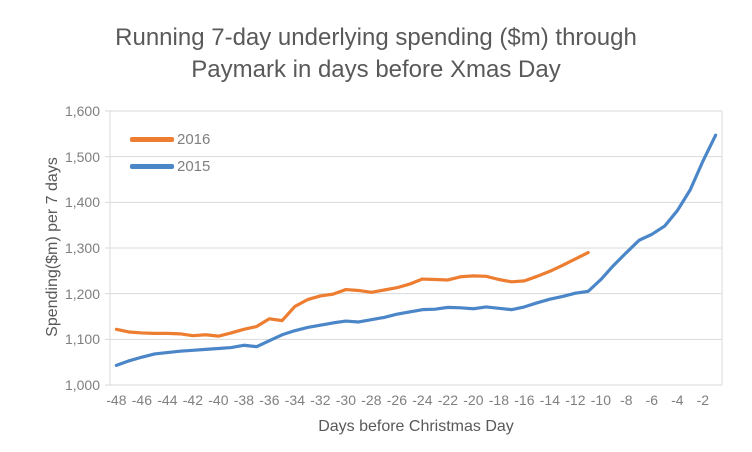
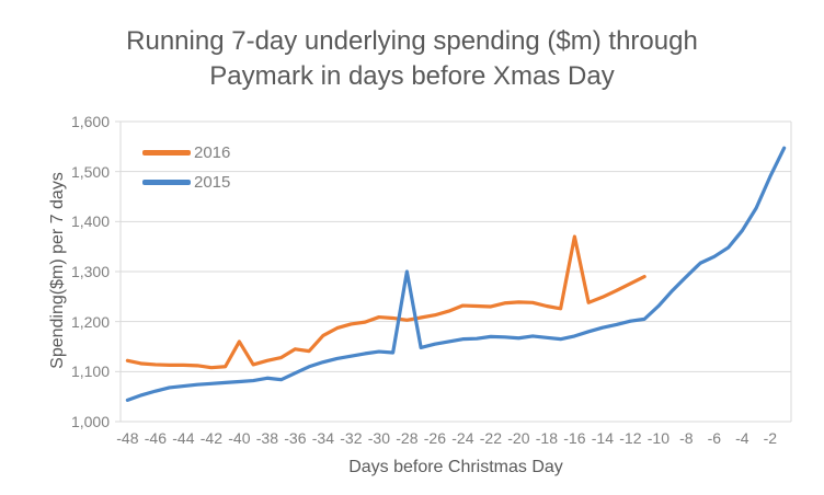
2016/-40: 1110 -> 1160
2015/-28: 1140 -> 1300
2016/-16: 1230 -> 1370
